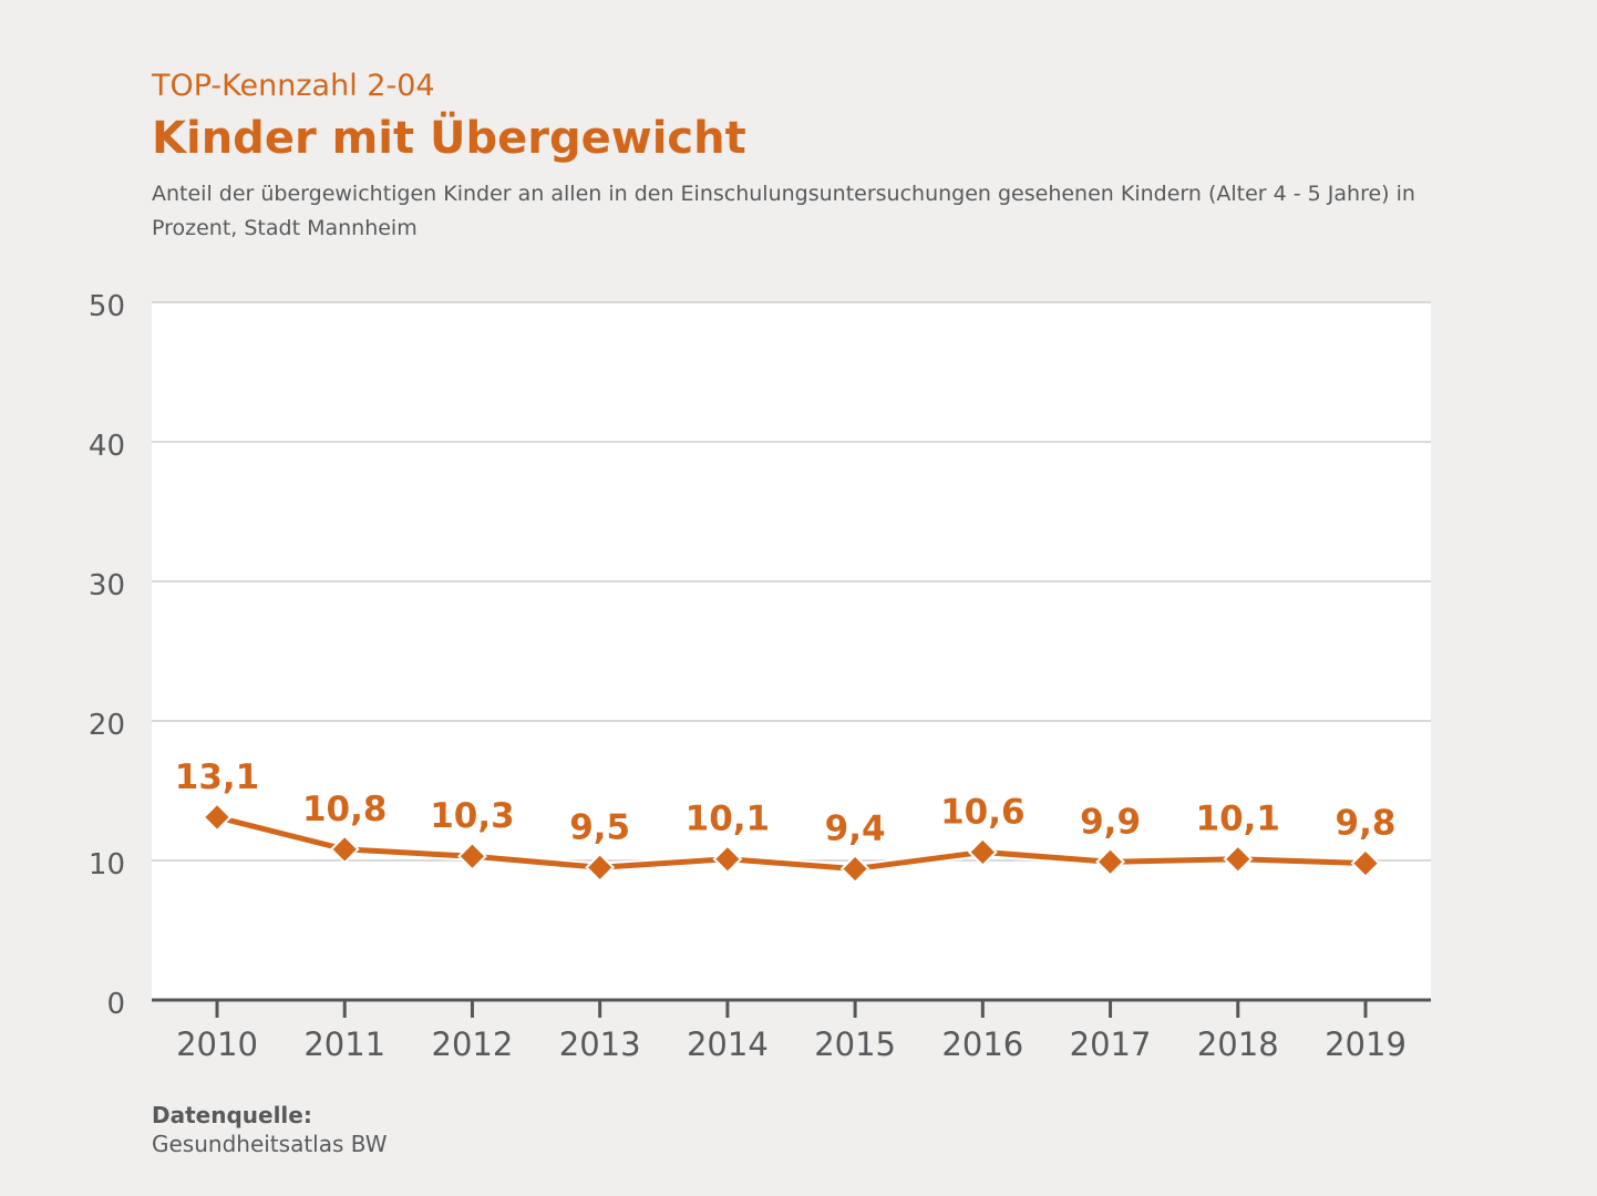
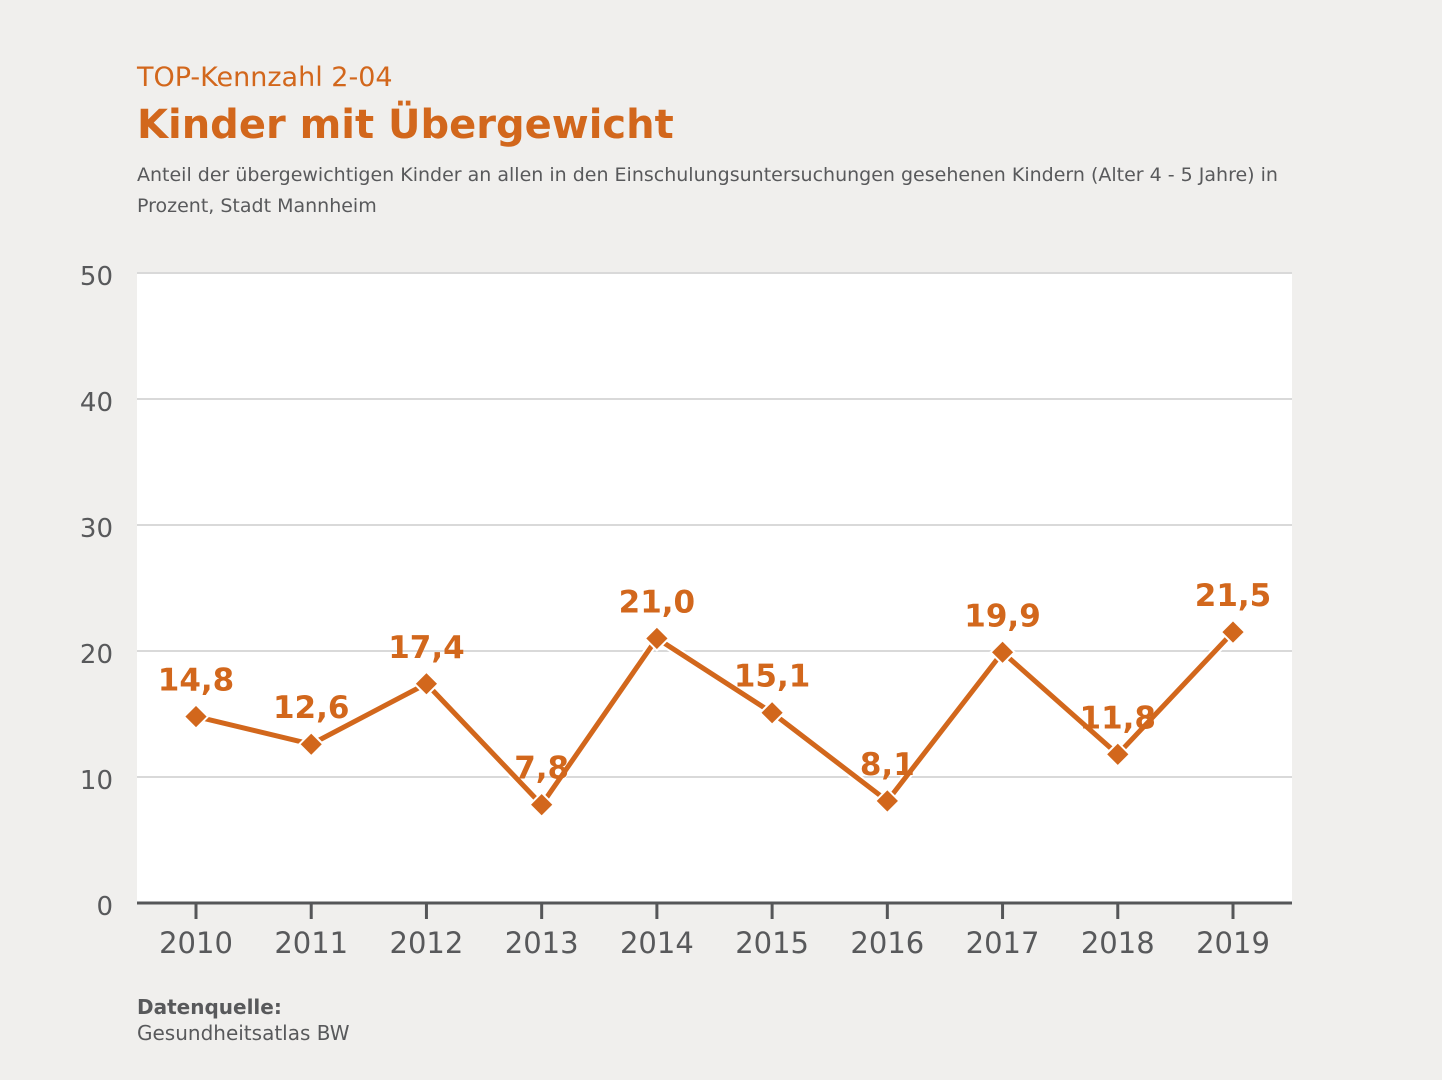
2010: 13,1 -> 14,8
2011: 10,8 -> 12,6
2012: 10,3 -> 17,4
2013: 9,5 -> 7,8
2014: 10,1 -> 21,0
2015: 9,4 -> 15,1
2016: 10,6 -> 8,1
2017: 9,9 -> 19,9
2018: 10,1 -> 11,8
2019: 9,8 -> 21,5
